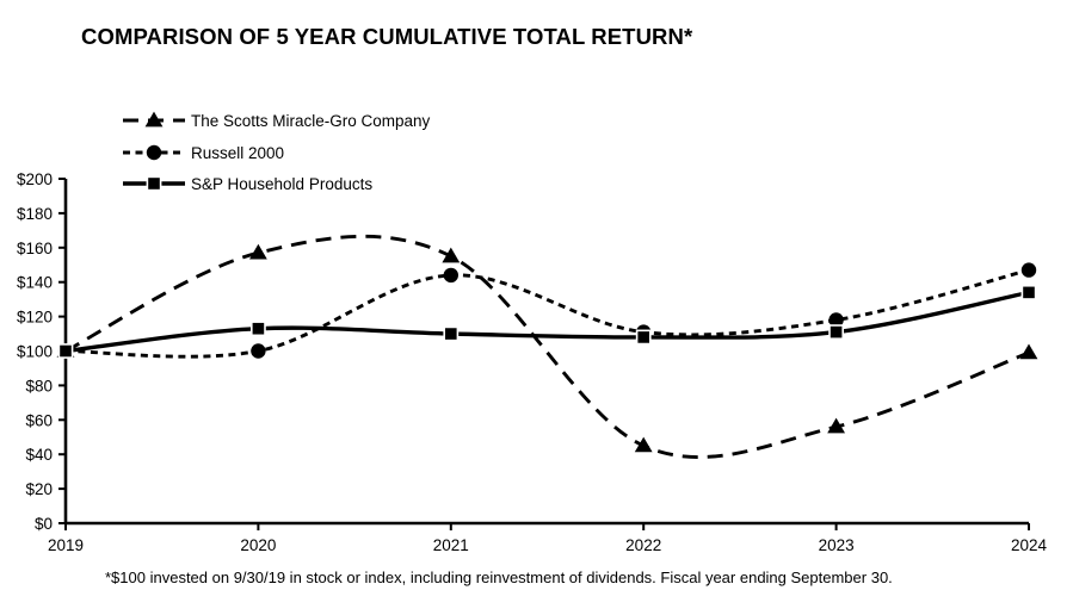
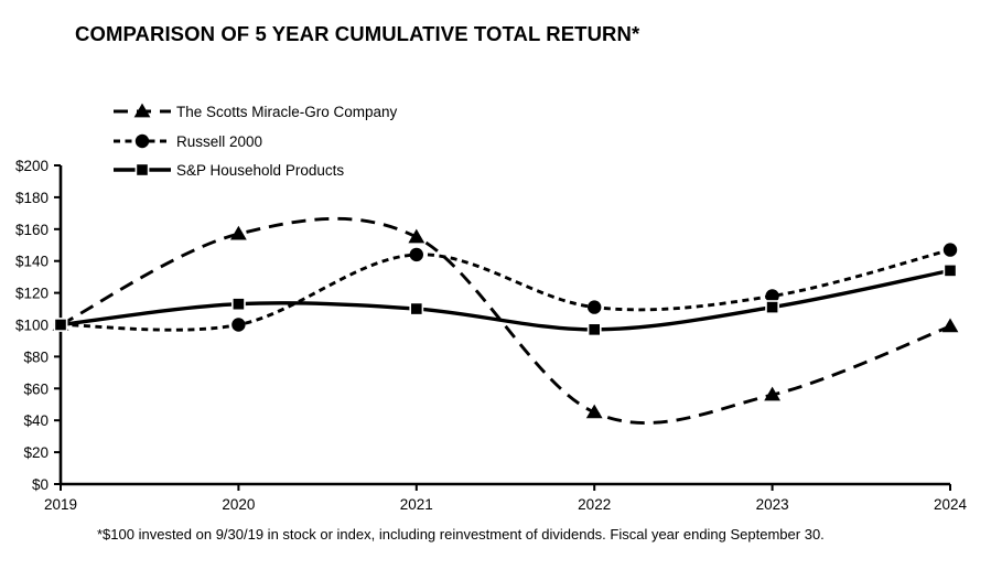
S&P Household Products/2022: $108 -> $97
